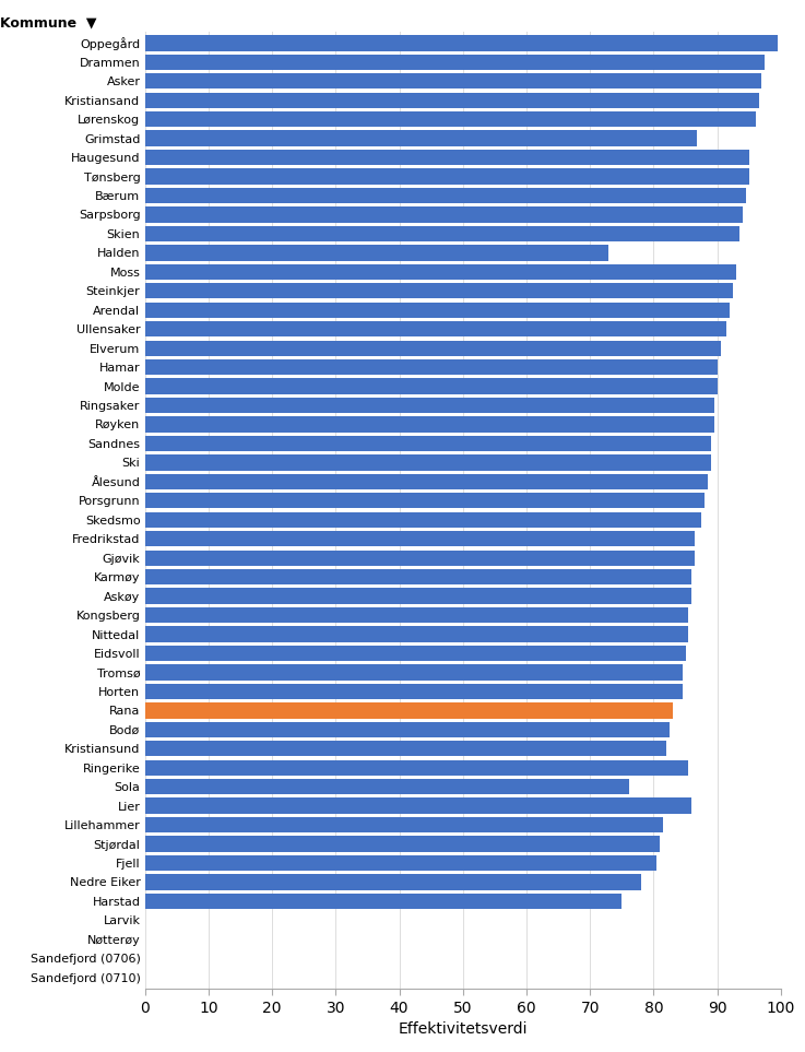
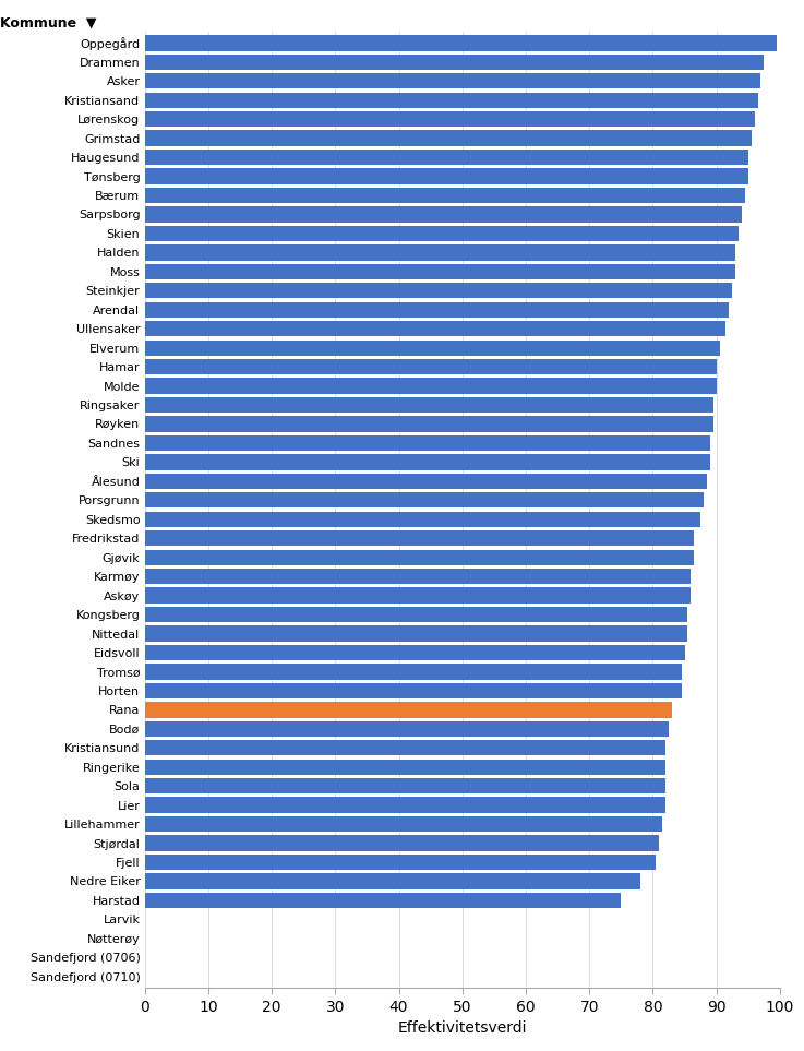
Grimstad: 86.8 -> 95.5
Halden: 72.8 -> 93.0
Ringerike: 85.4 -> 82.0
Sola: 76.2 -> 82.0
Lier: 86.0 -> 82.0
